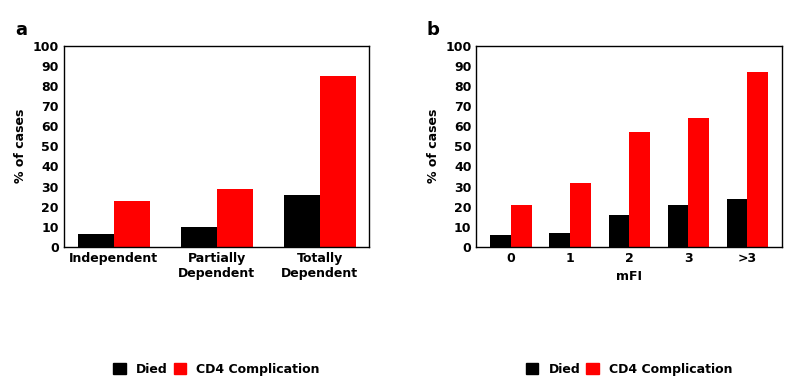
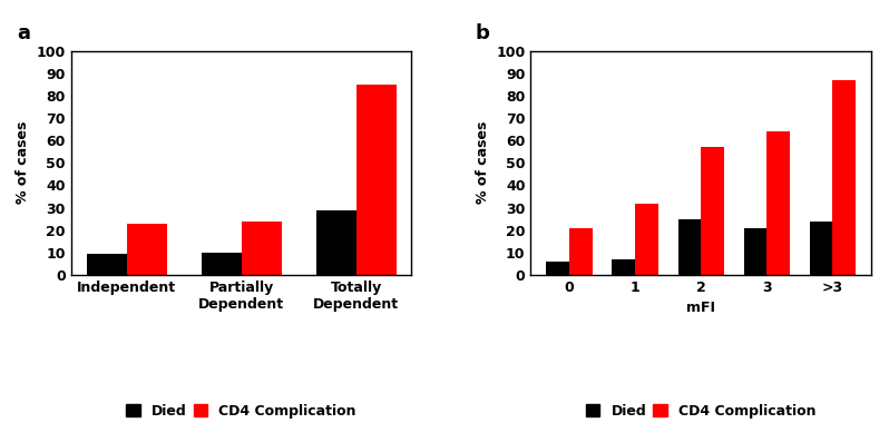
Died/Independent: 6.5 -> 9.5
CD4 Complication/Partially Dependent: 29 -> 24
Died/Totally Dependent: 26.0 -> 29.0
Died/2: 16 -> 25
